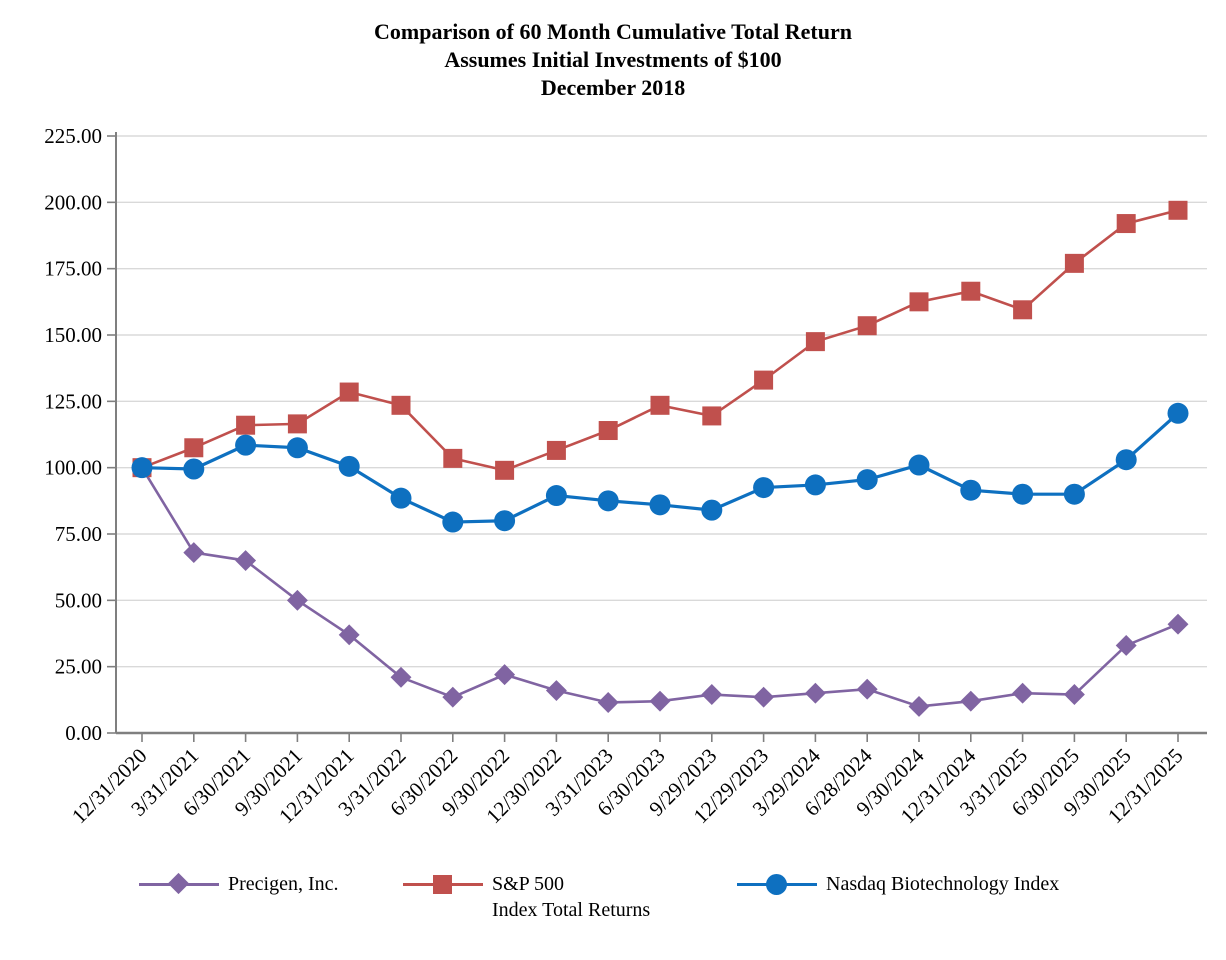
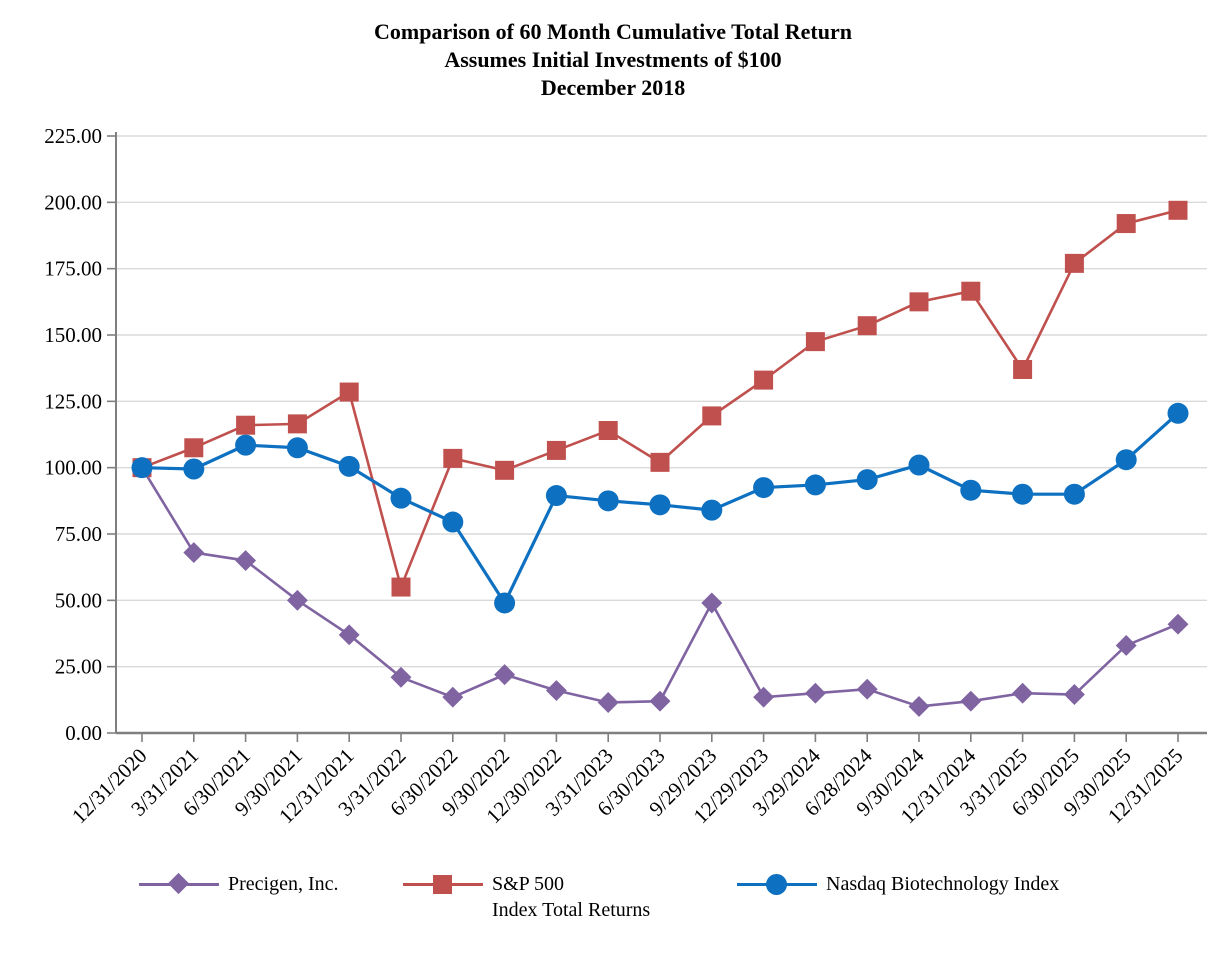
S&P 500/3/31/2022: 124 -> 55
Nasdaq Biotechnology Index/9/30/2022: 80 -> 49
S&P 500/6/30/2023: 124 -> 102
Precigen, Inc./9/29/2023: 14 -> 49
S&P 500/3/31/2025: 160 -> 137
